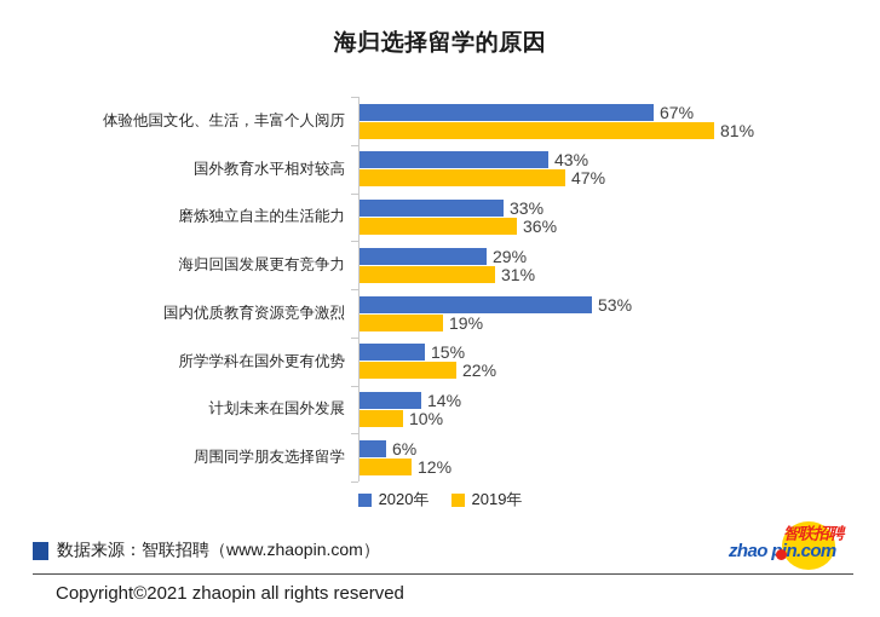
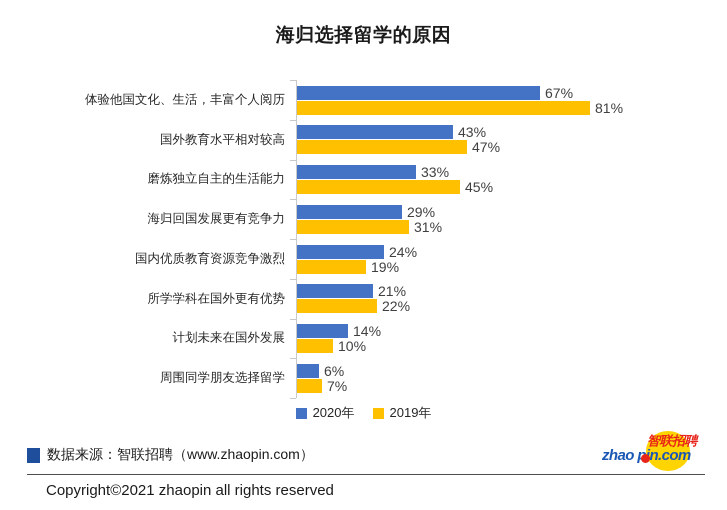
2019年/磨炼独立自主的生活能力: 36% -> 45%
2020年/国内优质教育资源竞争激烈: 53% -> 24%
2020年/所学学科在国外更有优势: 15% -> 21%
2019年/周围同学朋友选择留学: 12% -> 7%
